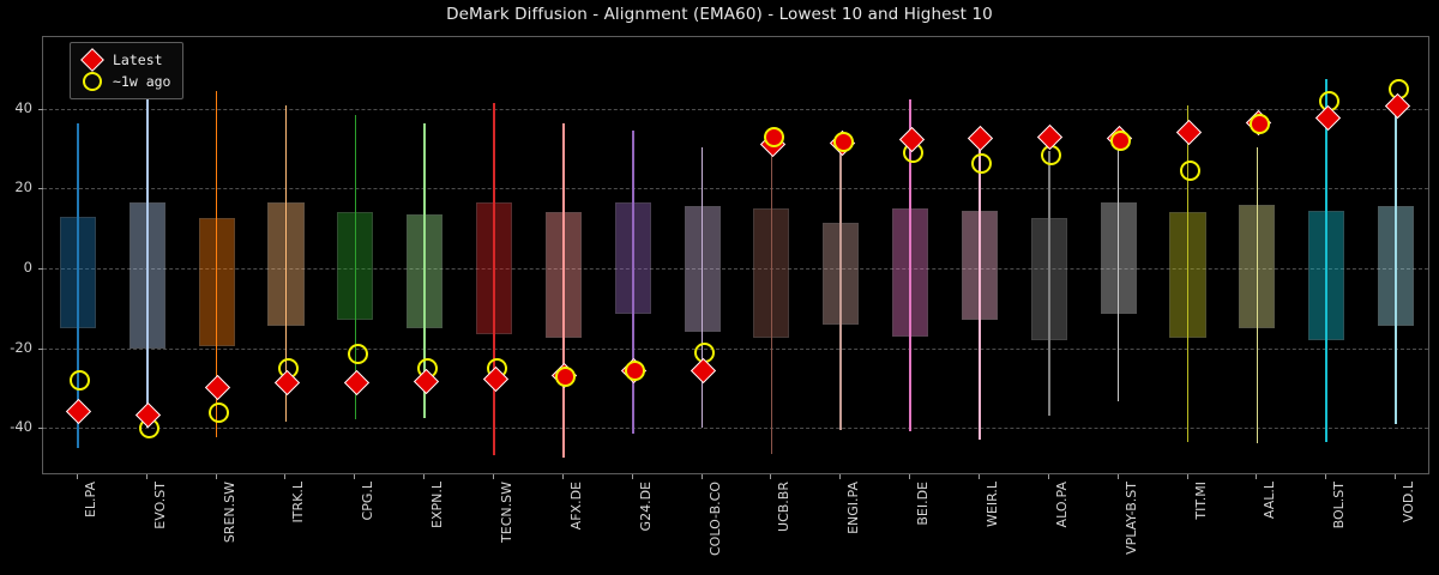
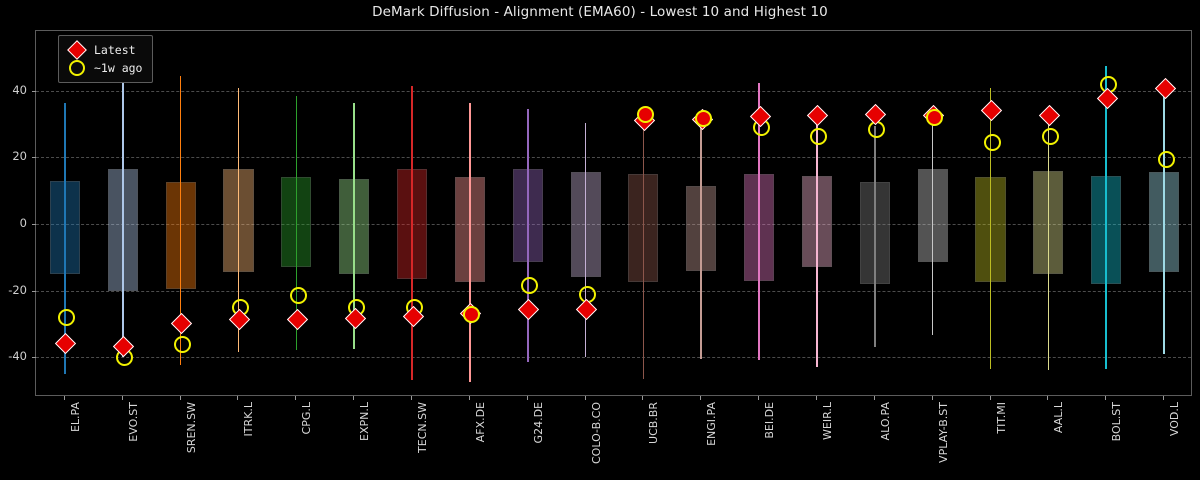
~1w ago/G24.DE: -25 -> -18
Latest/AAL.L: 37 -> 33
~1w ago/AAL.L: 37 -> 27
~1w ago/VOD.L: 46 -> 20
